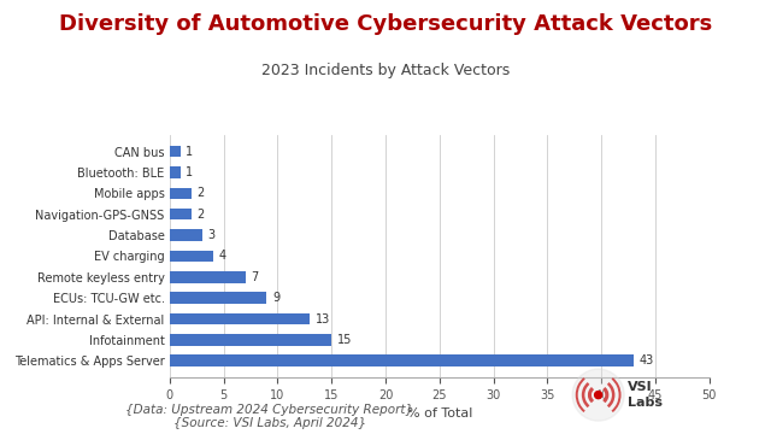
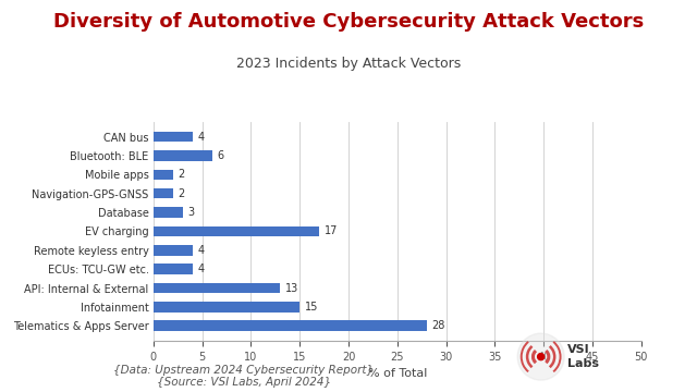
CAN bus: 1 -> 4
Bluetooth: BLE: 1 -> 6
EV charging: 4 -> 17
Remote keyless entry: 7 -> 4
ECUs: TCU-GW etc.: 9 -> 4
Telematics & Apps Server: 43 -> 28
